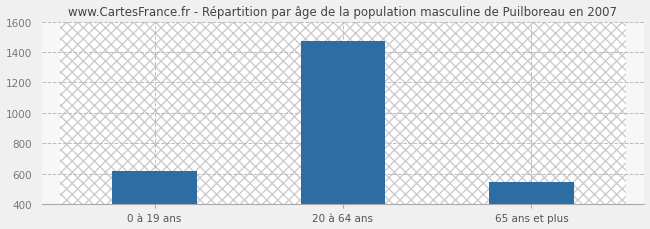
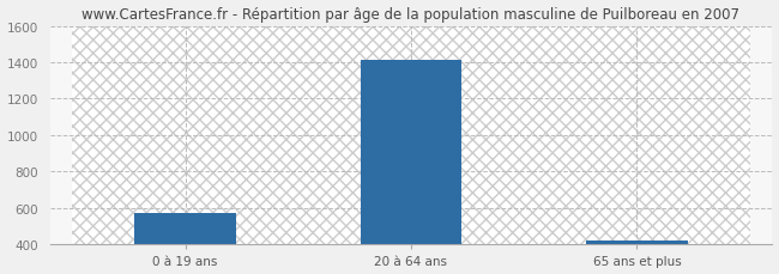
0 à 19 ans: 620 -> 580
20 à 64 ans: 1470 -> 1410
65 ans et plus: 550 -> 420
